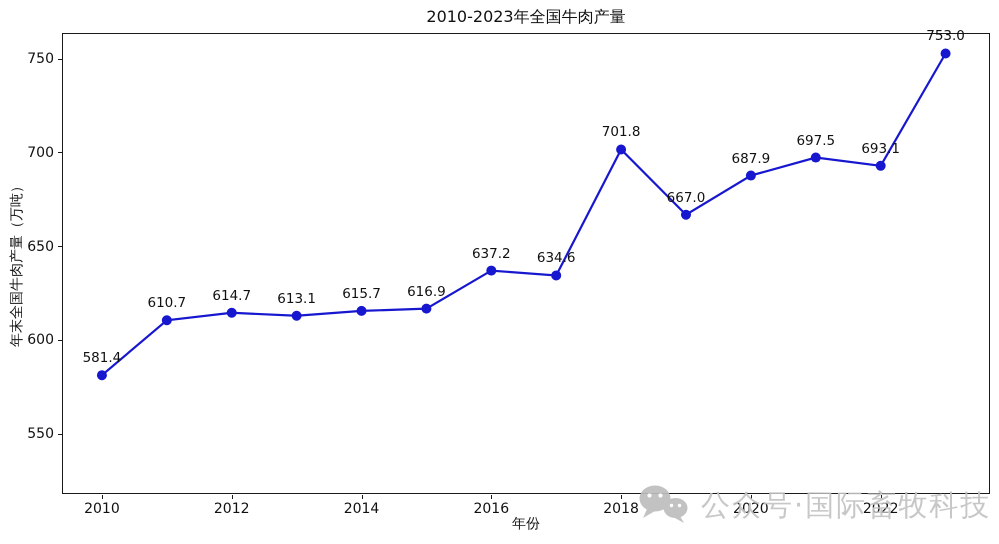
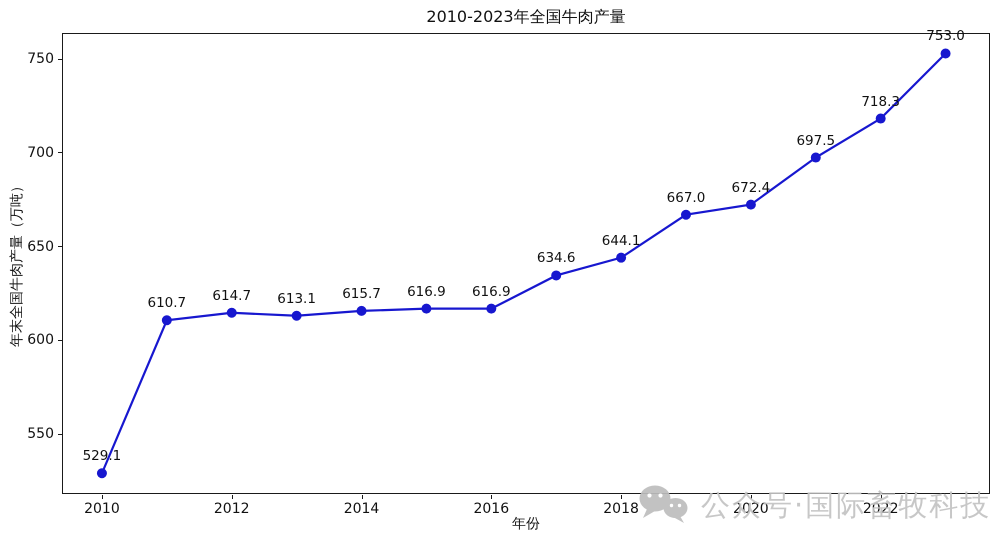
2010: 581.4 -> 529.1
2016: 637.2 -> 616.9
2018: 701.8 -> 644.1
2020: 687.9 -> 672.4
2022: 693.1 -> 718.3
